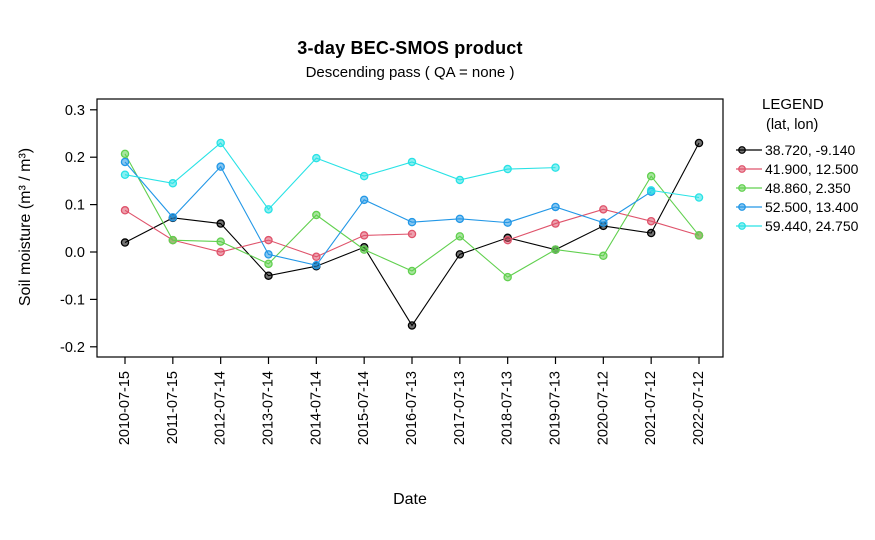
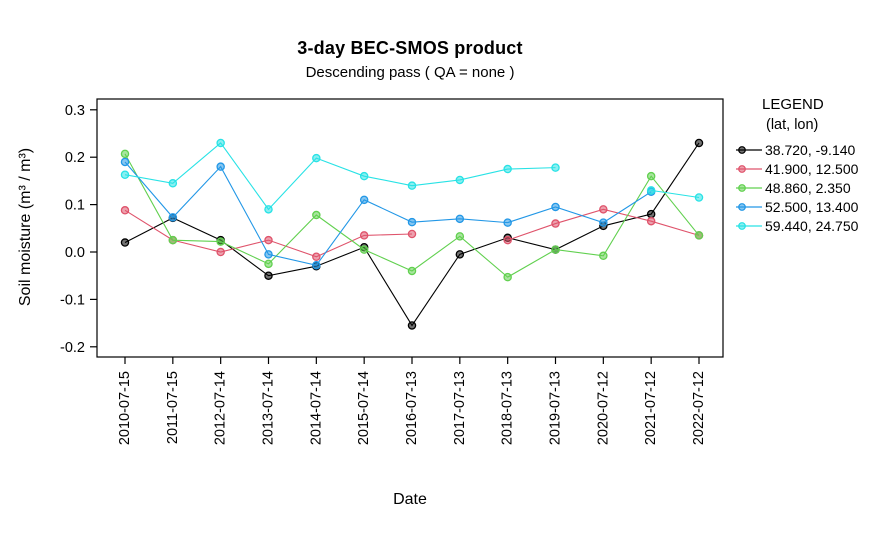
38.720, -9.140/2012-07-14: 0.06 -> 0.03
59.440, 24.750/2016-07-13: 0.19 -> 0.14
38.720, -9.140/2021-07-12: 0.04 -> 0.08
